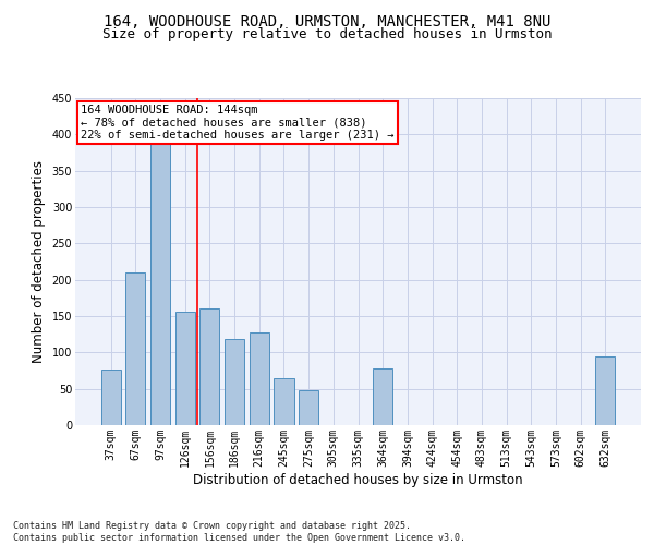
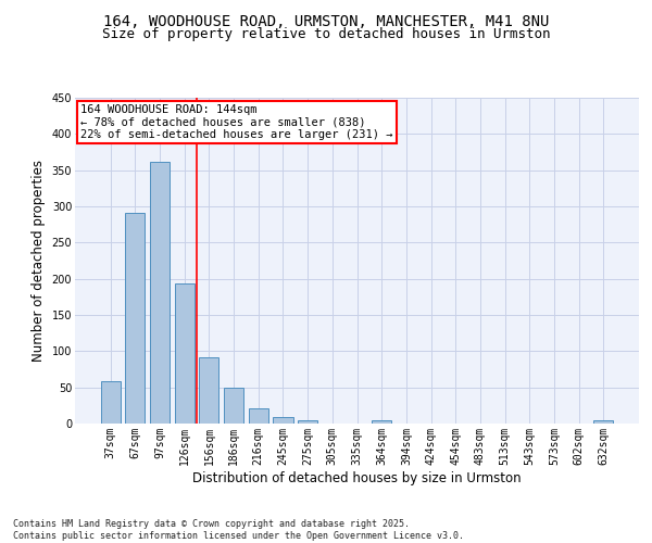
37sqm: 76 -> 58
67sqm: 210 -> 291
97sqm: 388 -> 361
126sqm: 156 -> 194
156sqm: 160 -> 92
186sqm: 118 -> 49
216sqm: 128 -> 21
245sqm: 64 -> 9
275sqm: 48 -> 4
364sqm: 78 -> 4
632sqm: 94 -> 4
